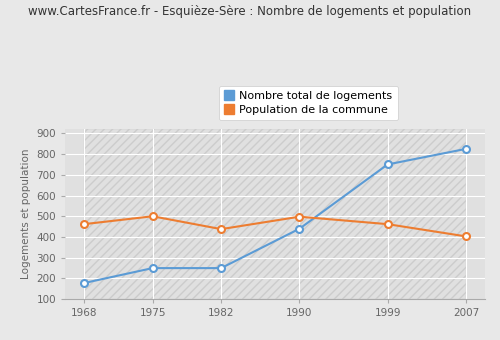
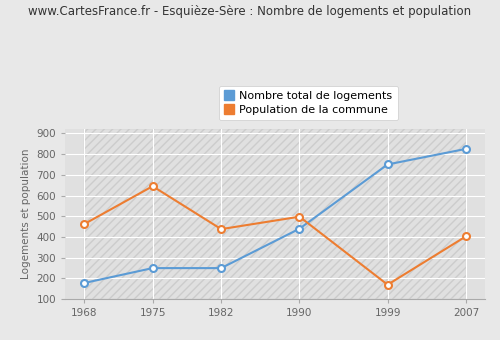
Population de la commune/1975: 500 -> 645
Population de la commune/1999: 462 -> 170
